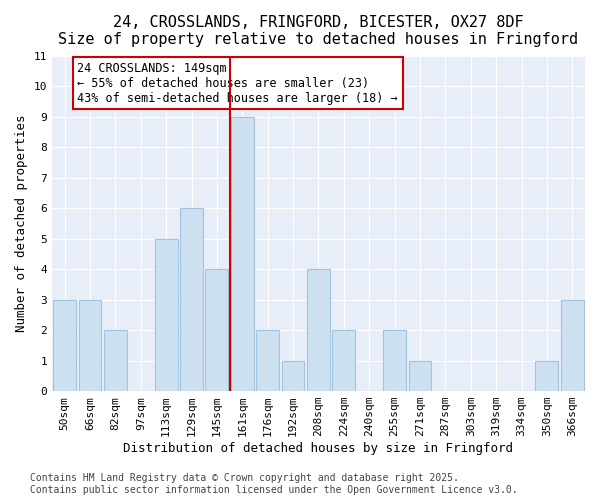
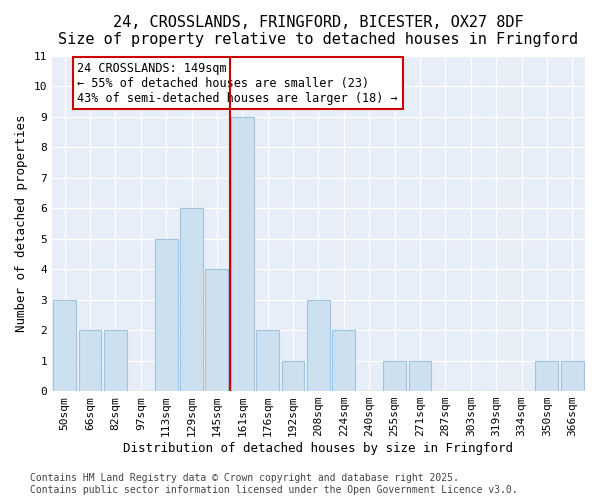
66sqm: 3 -> 2
208sqm: 4 -> 3
255sqm: 2 -> 1
366sqm: 3 -> 1
